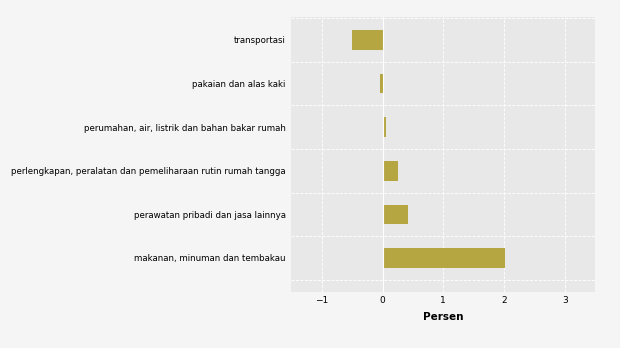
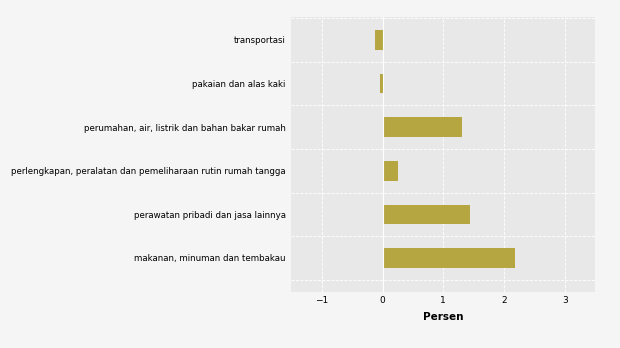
transportasi: -0.50 -> -0.12
perumahan, air, listrik dan bahan bakar rumah: 0.05 -> 1.30
perawatan pribadi dan jasa lainnya: 0.42 -> 1.44
makanan, minuman dan tembakau: 2.01 -> 2.18
